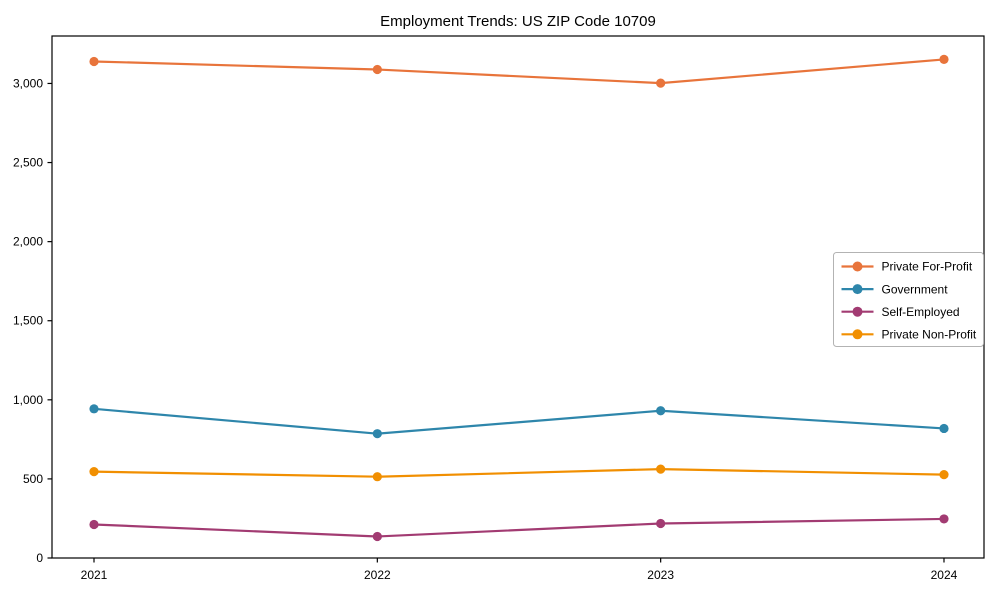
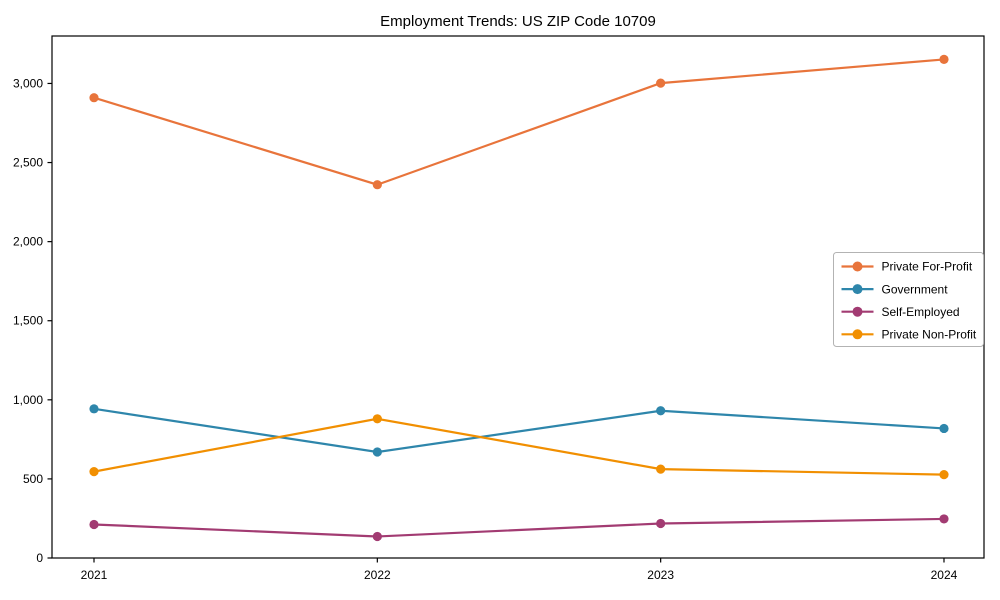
Private For-Profit/2021: 3140 -> 2910
Private For-Profit/2022: 3090 -> 2360
Government/2022: 790 -> 670
Private Non-Profit/2022: 510 -> 880
